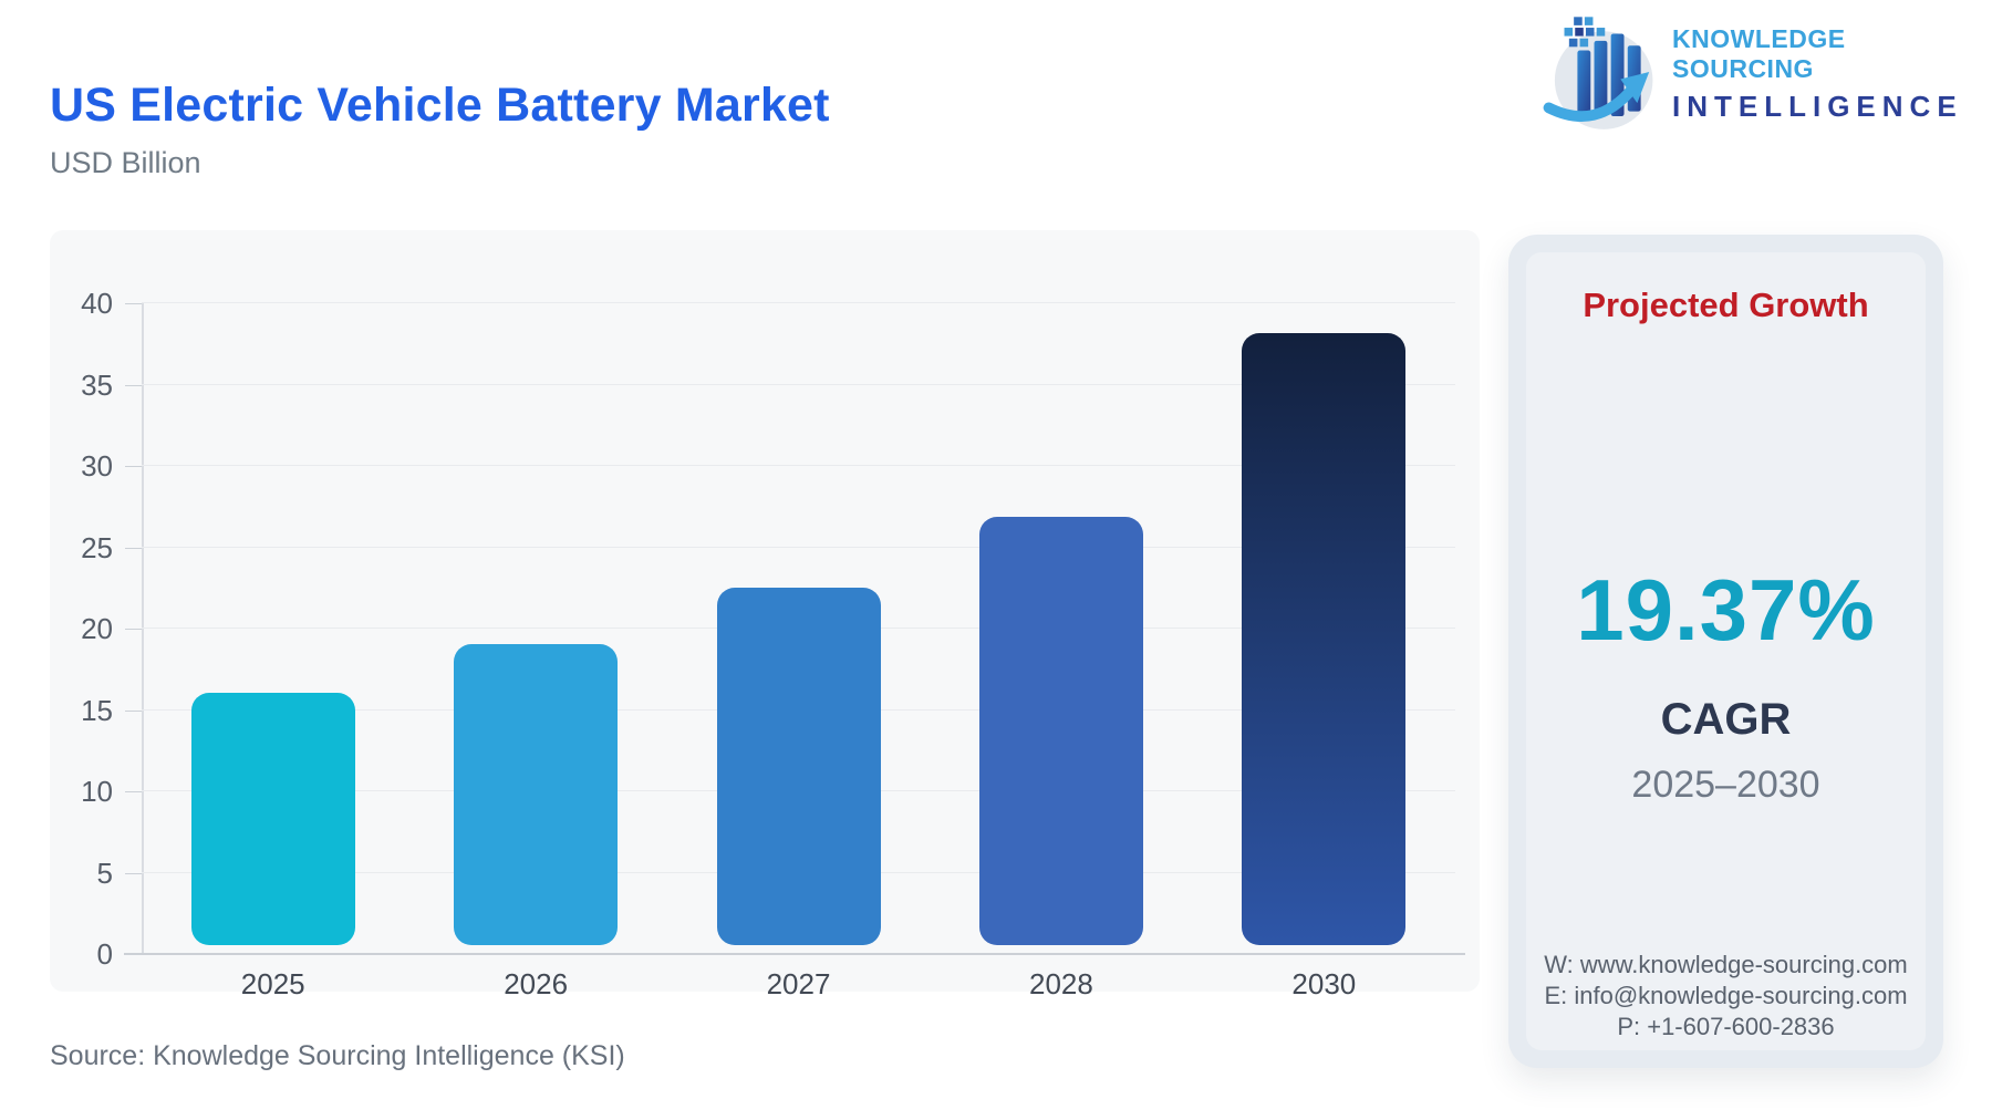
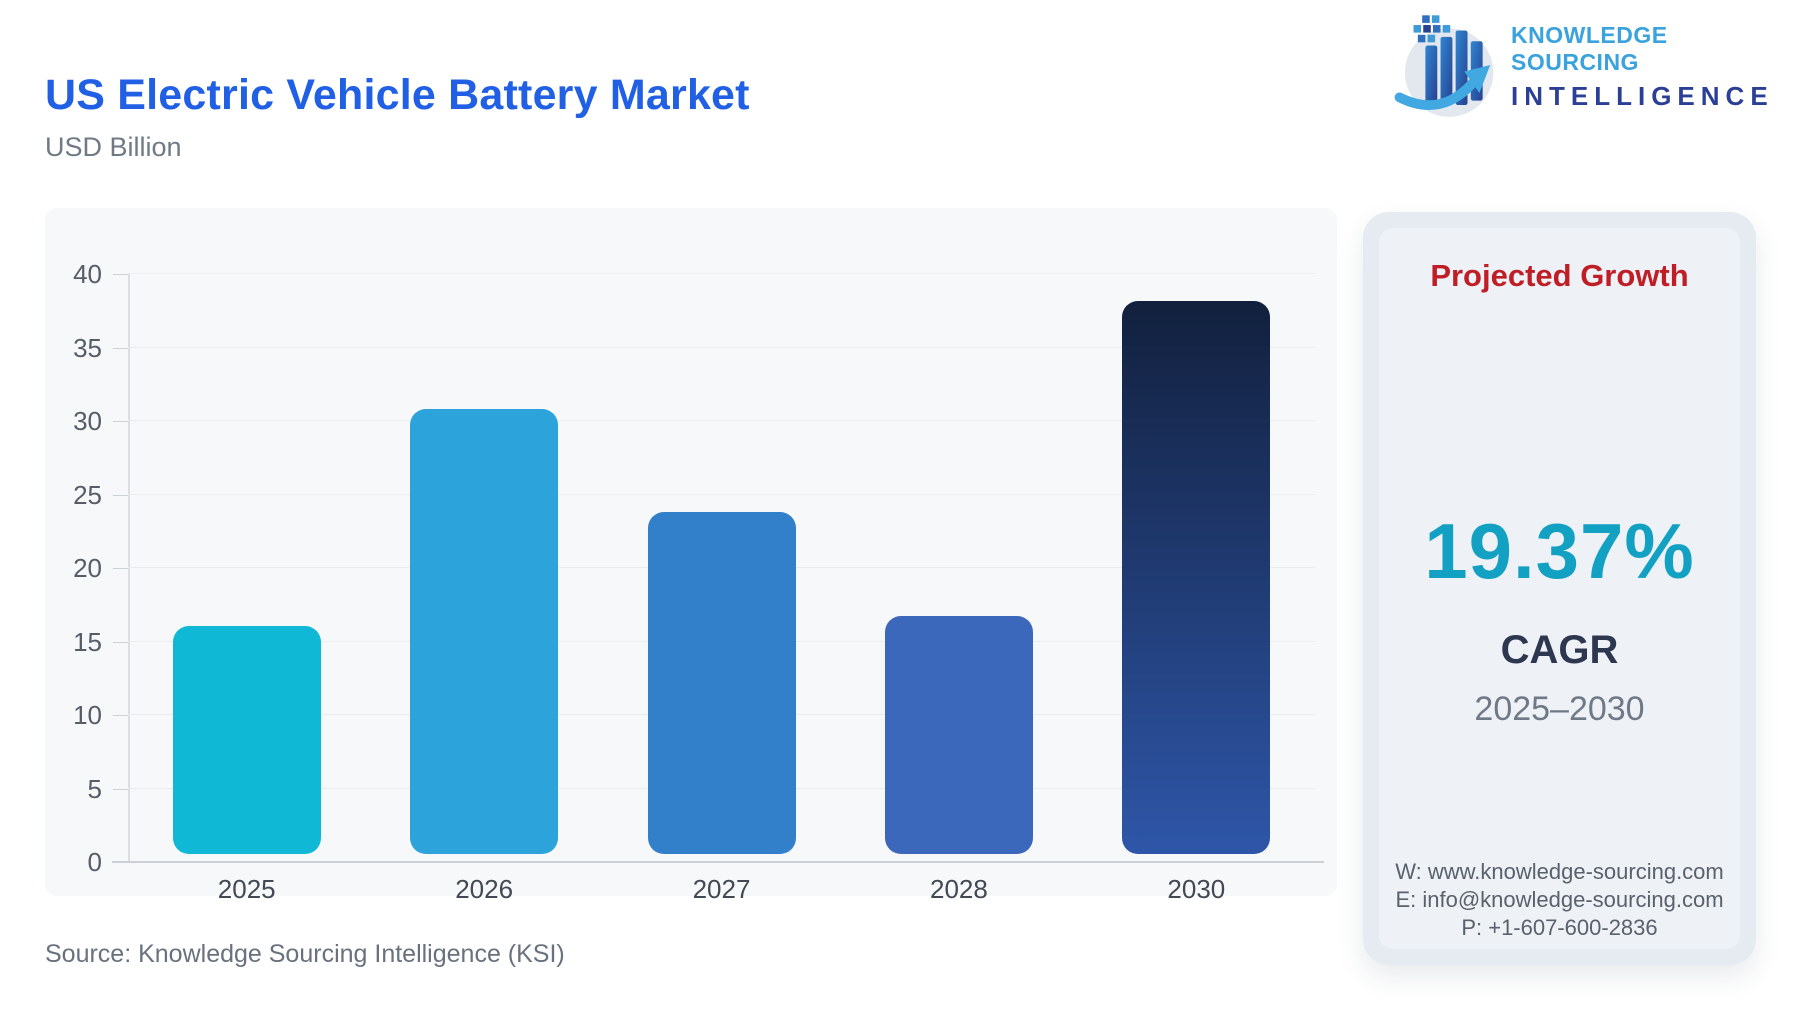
2026: 18.5 -> 30.3
2027: 22.0 -> 23.3
2028: 26.3 -> 16.2
